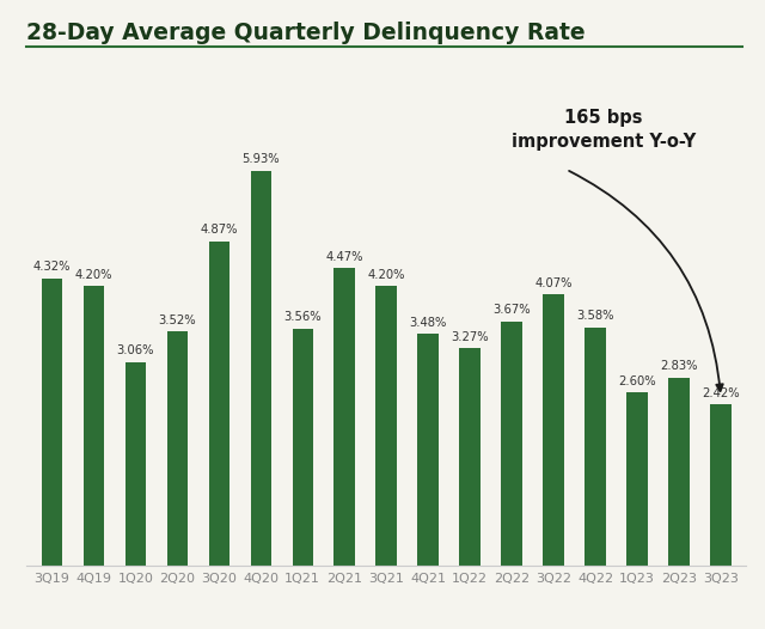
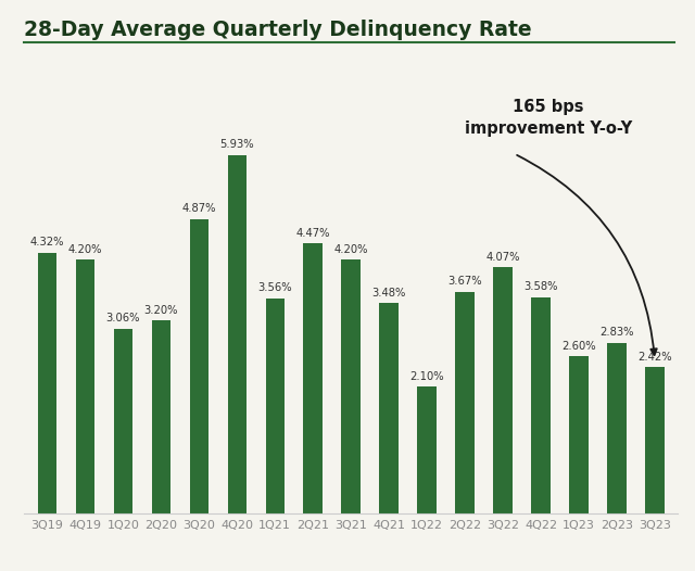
2Q20: 3.52% -> 3.20%
1Q22: 3.27% -> 2.10%
